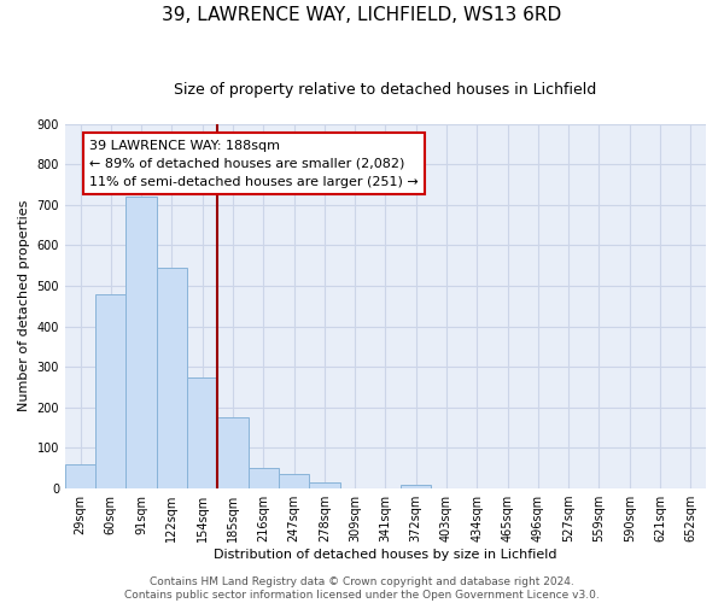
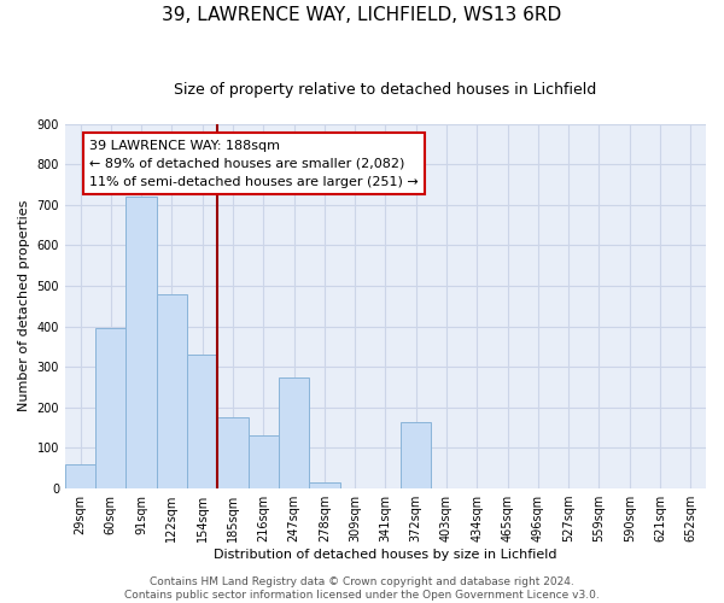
60sqm: 480 -> 395
122sqm: 545 -> 480
154sqm: 275 -> 330
216sqm: 50 -> 130
247sqm: 35 -> 275
372sqm: 8 -> 165
